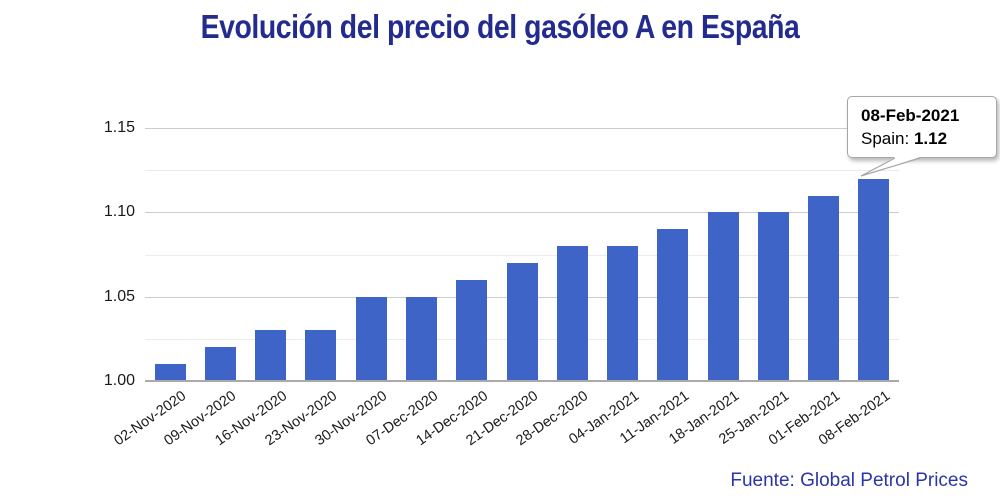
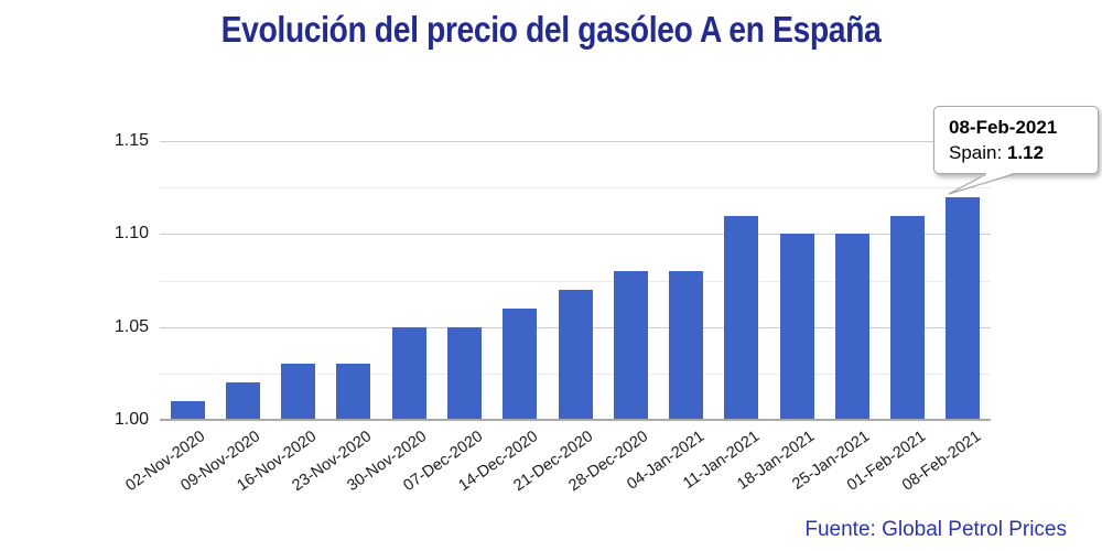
11-Jan-2021: 1.09 -> 1.11
